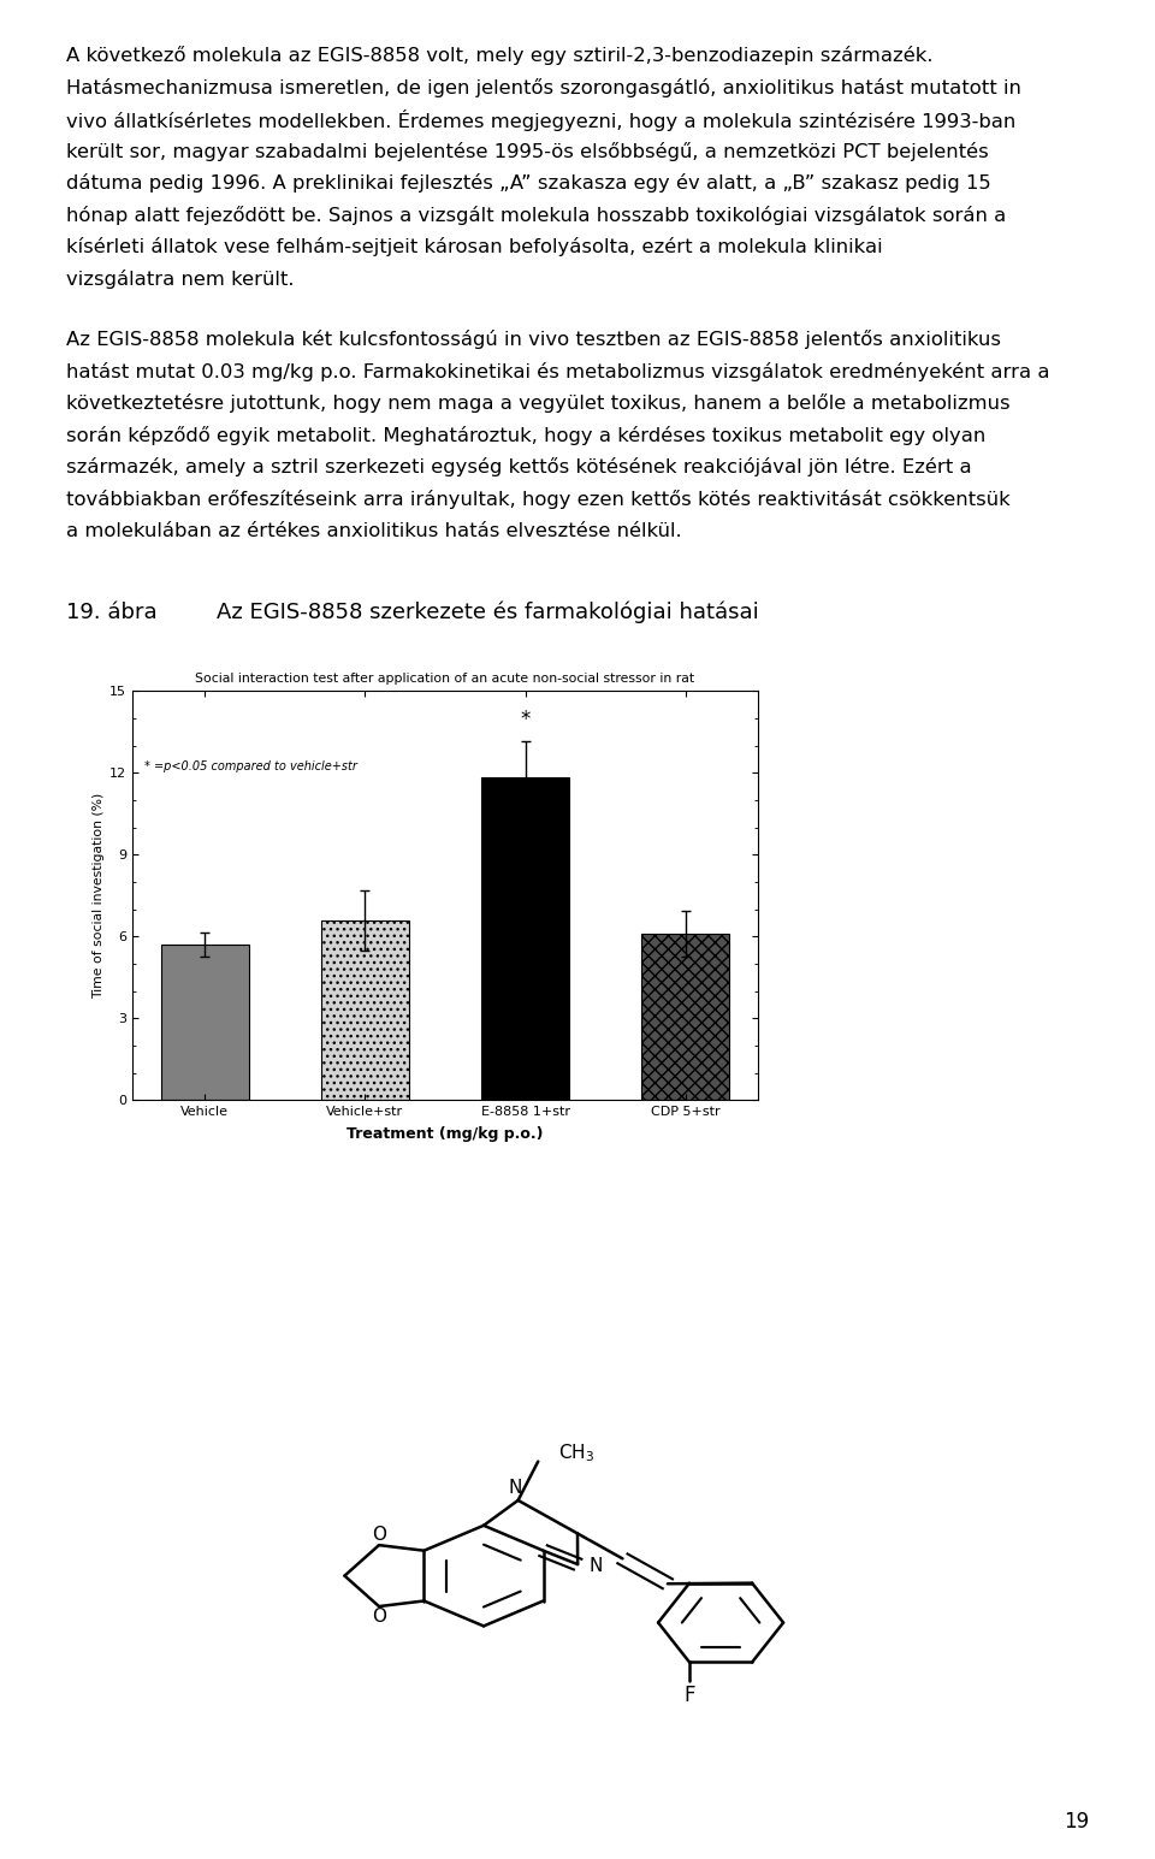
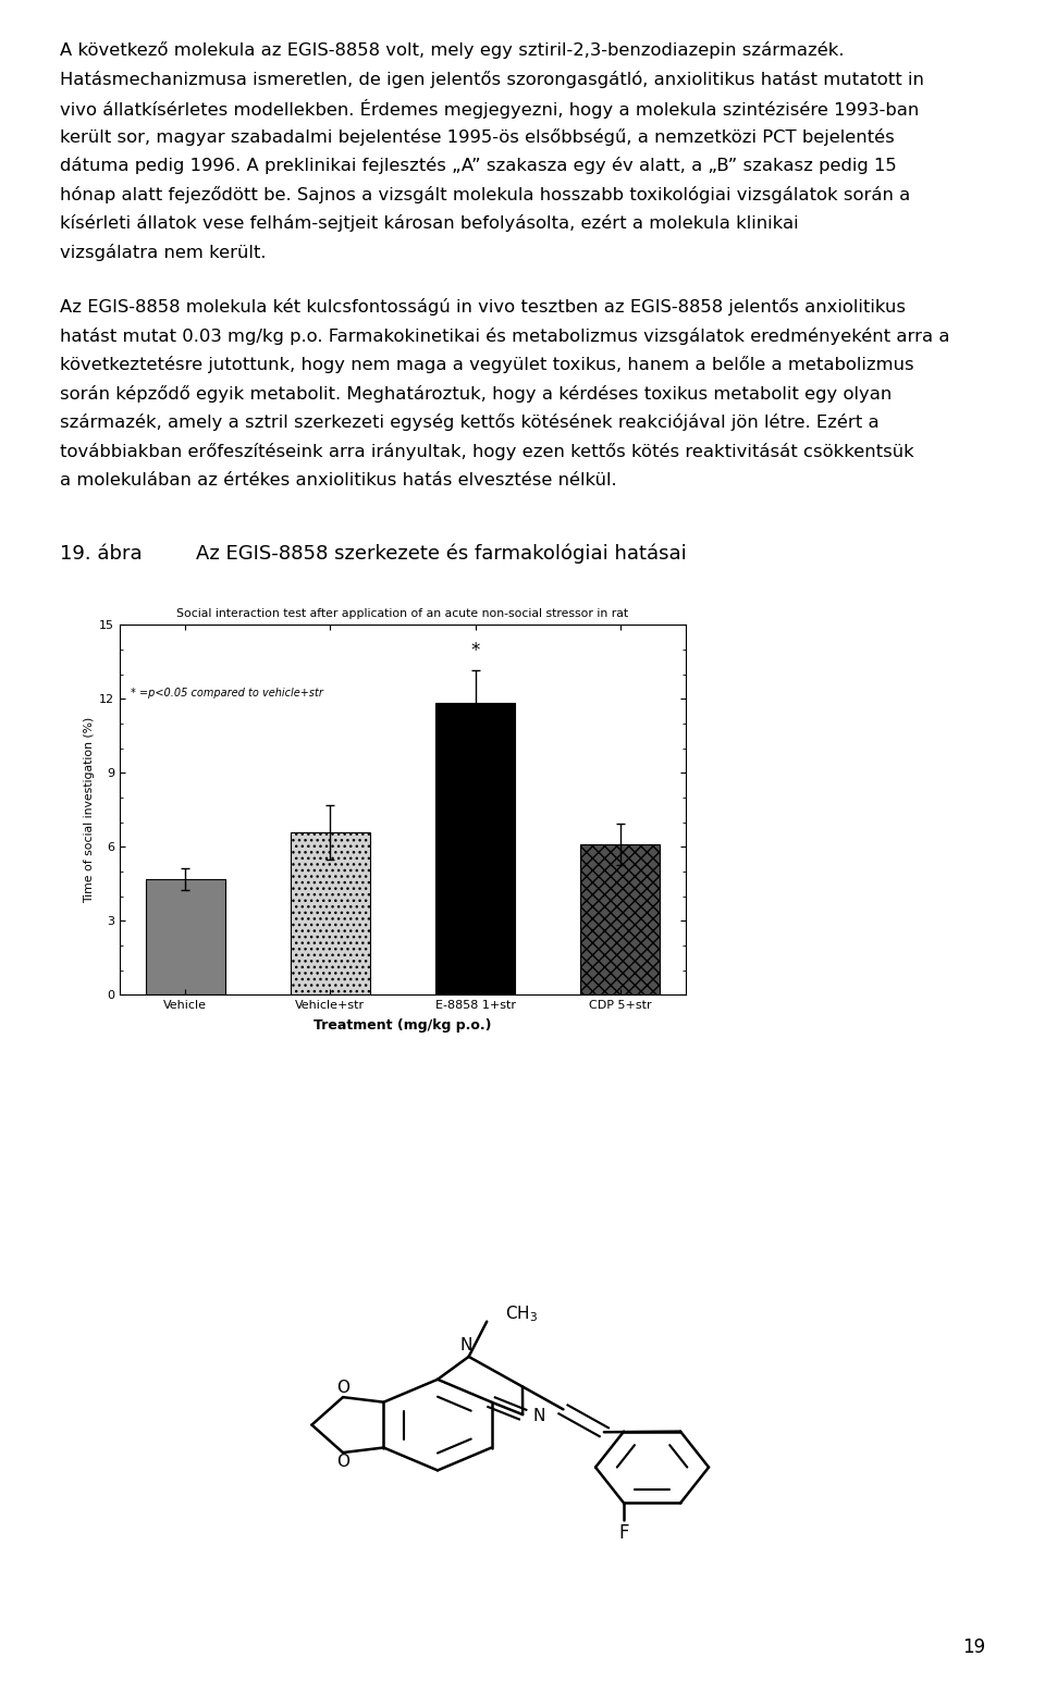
Vehicle: 5.70 -> 4.70
